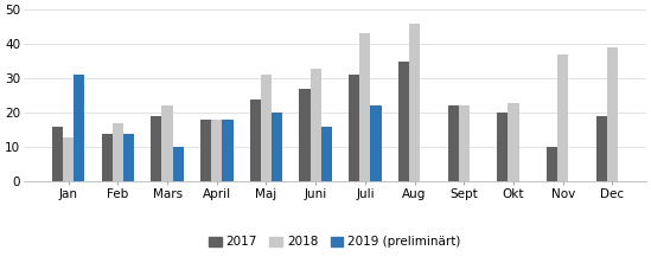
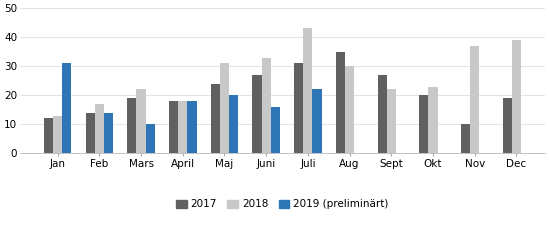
2017/Jan: 16 -> 12
2018/Aug: 46 -> 30
2017/Sept: 22 -> 27
